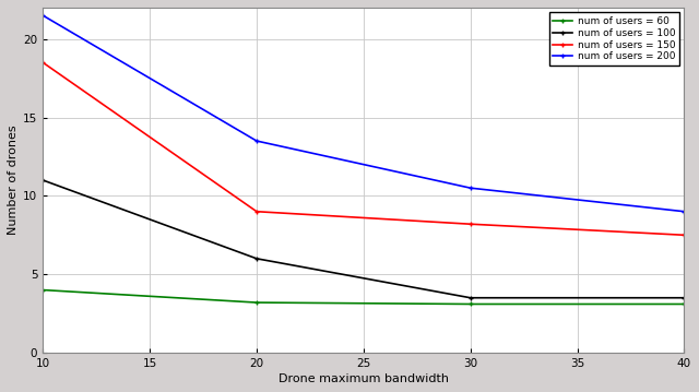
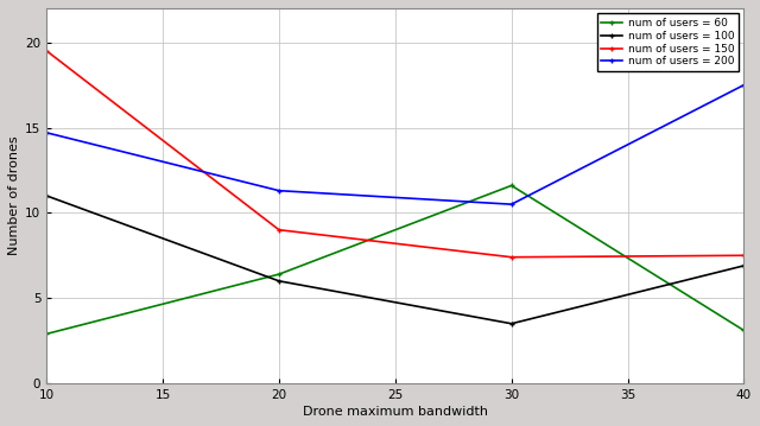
num of users = 60/10: 4.0 -> 2.9
num of users = 150/10: 18.5 -> 19.5
num of users = 200/10: 21.5 -> 14.7
num of users = 60/20: 3.2 -> 6.4
num of users = 200/20: 13.5 -> 11.3
num of users = 60/30: 3.1 -> 11.6
num of users = 150/30: 8.2 -> 7.4
num of users = 100/40: 3.5 -> 6.9
num of users = 200/40: 9.0 -> 17.5
